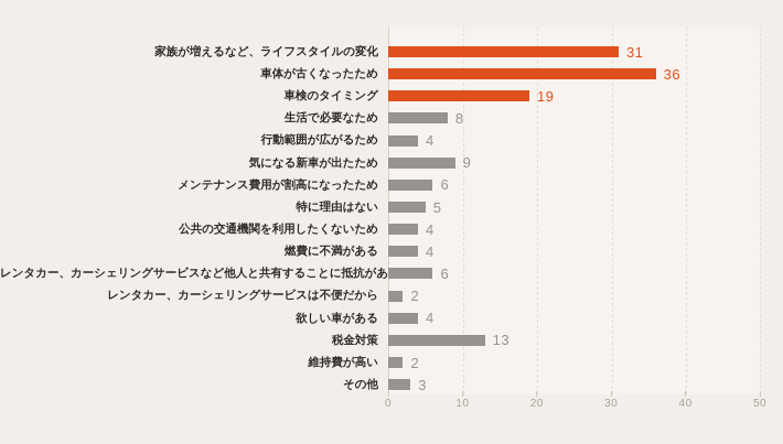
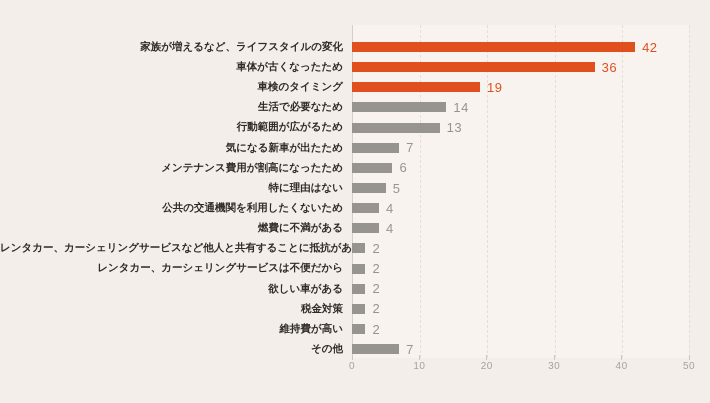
家族が増えるなど、ライフスタイルの変化: 31 -> 42
生活で必要なため: 8 -> 14
行動範囲が広がるため: 4 -> 13
気になる新車が出たため: 9 -> 7
レンタカー、カーシェリングサービスなど他人と共有することに抵抗がある: 6 -> 2
欲しい車がある: 4 -> 2
税金対策: 13 -> 2
その他: 3 -> 7
